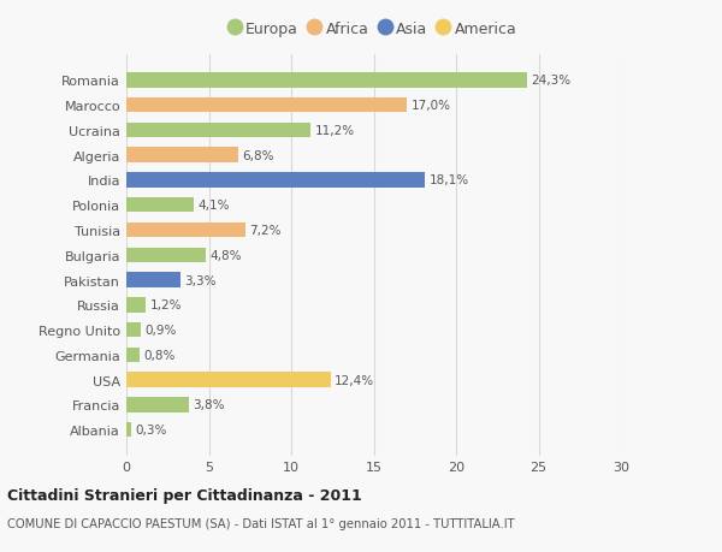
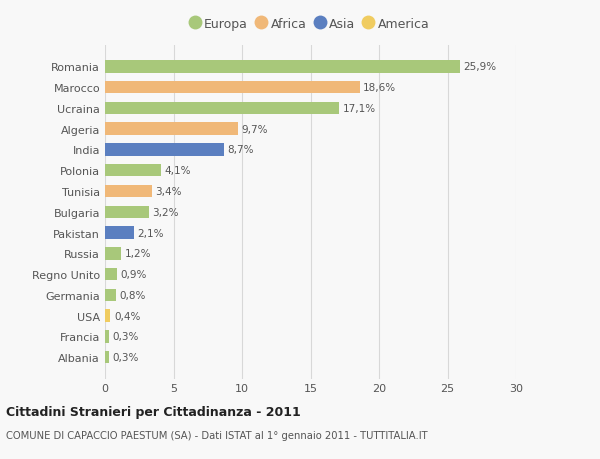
Romania: 24,3% -> 25,9%
Marocco: 17,0% -> 18,6%
Ucraina: 11,2% -> 17,1%
Algeria: 6,8% -> 9,7%
India: 18,1% -> 8,7%
Tunisia: 7,2% -> 3,4%
Bulgaria: 4,8% -> 3,2%
Pakistan: 3,3% -> 2,1%
USA: 12,4% -> 0,4%
Francia: 3,8% -> 0,3%
